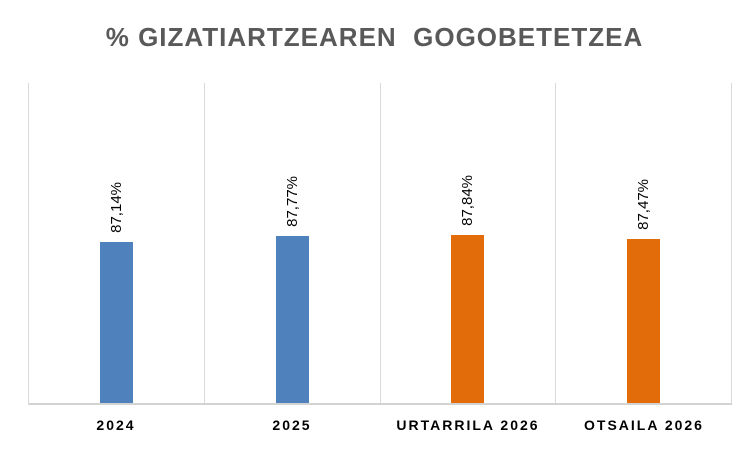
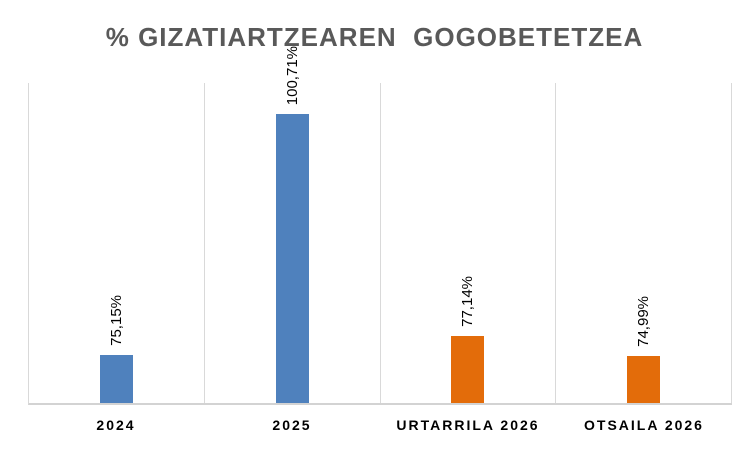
2024: 87,14% -> 75,15%
2025: 87,77% -> 100,71%
URTARRILA 2026: 87,84% -> 77,14%
OTSAILA 2026: 87,47% -> 74,99%
